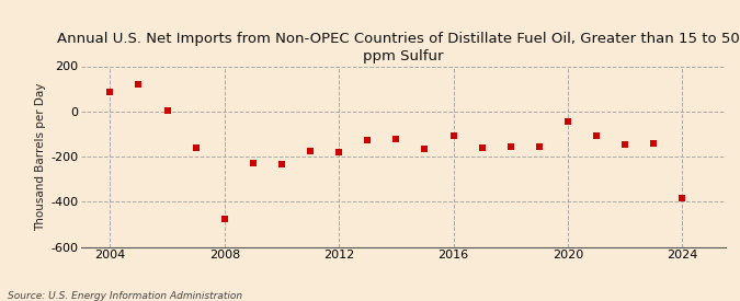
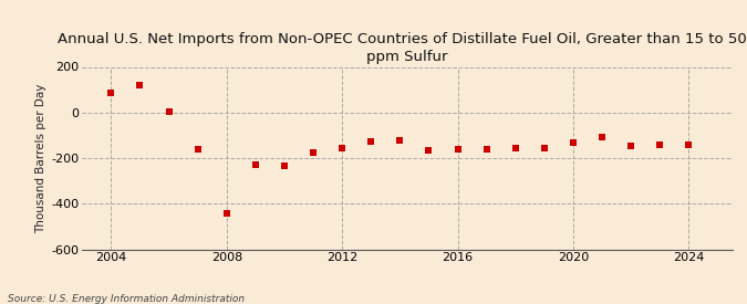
2008: -475 -> -440
2012: -180 -> -155
2016: -110 -> -160
2020: -45 -> -130
2024: -385 -> -140
